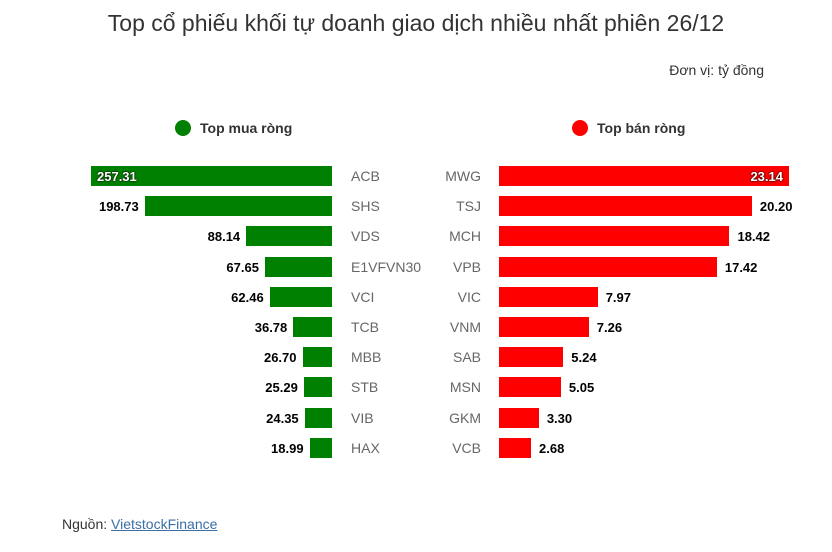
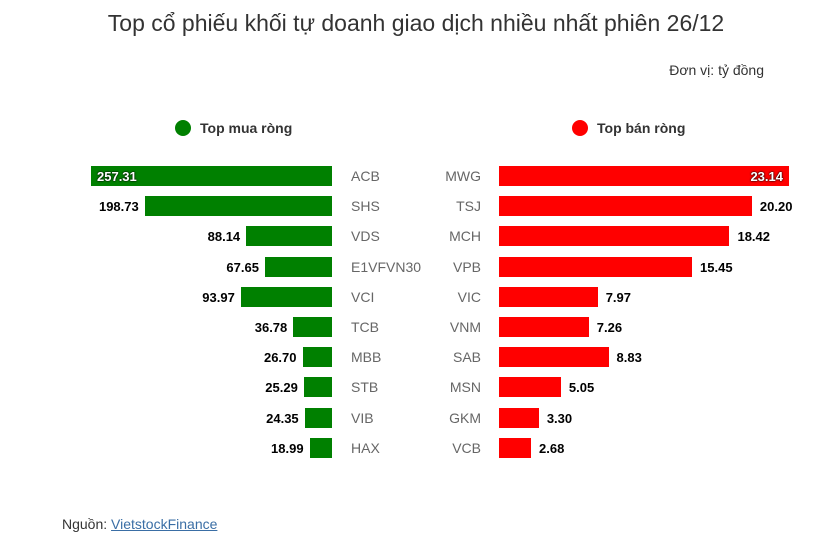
Top mua ròng/VCI: 62.46 -> 93.97
Top bán ròng/VPB: 17.42 -> 15.45
Top bán ròng/SAB: 5.24 -> 8.83
